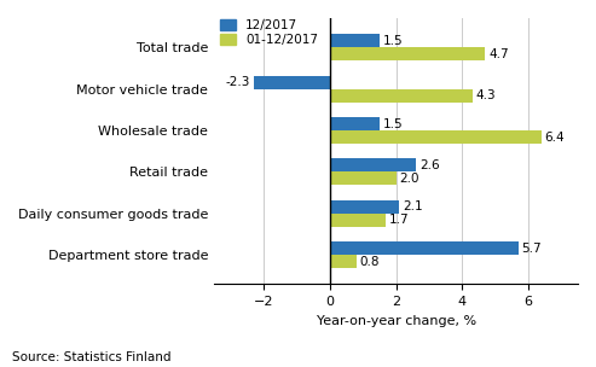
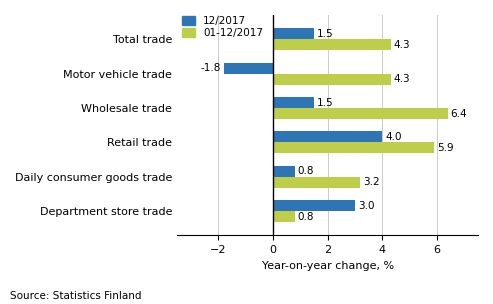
01-12/2017/Total trade: 4.7 -> 4.3
12/2017/Motor vehicle trade: -2.3 -> -1.8
12/2017/Retail trade: 2.6 -> 4.0
01-12/2017/Retail trade: 2.0 -> 5.9
12/2017/Daily consumer goods trade: 2.1 -> 0.8
01-12/2017/Daily consumer goods trade: 1.7 -> 3.2
12/2017/Department store trade: 5.7 -> 3.0
